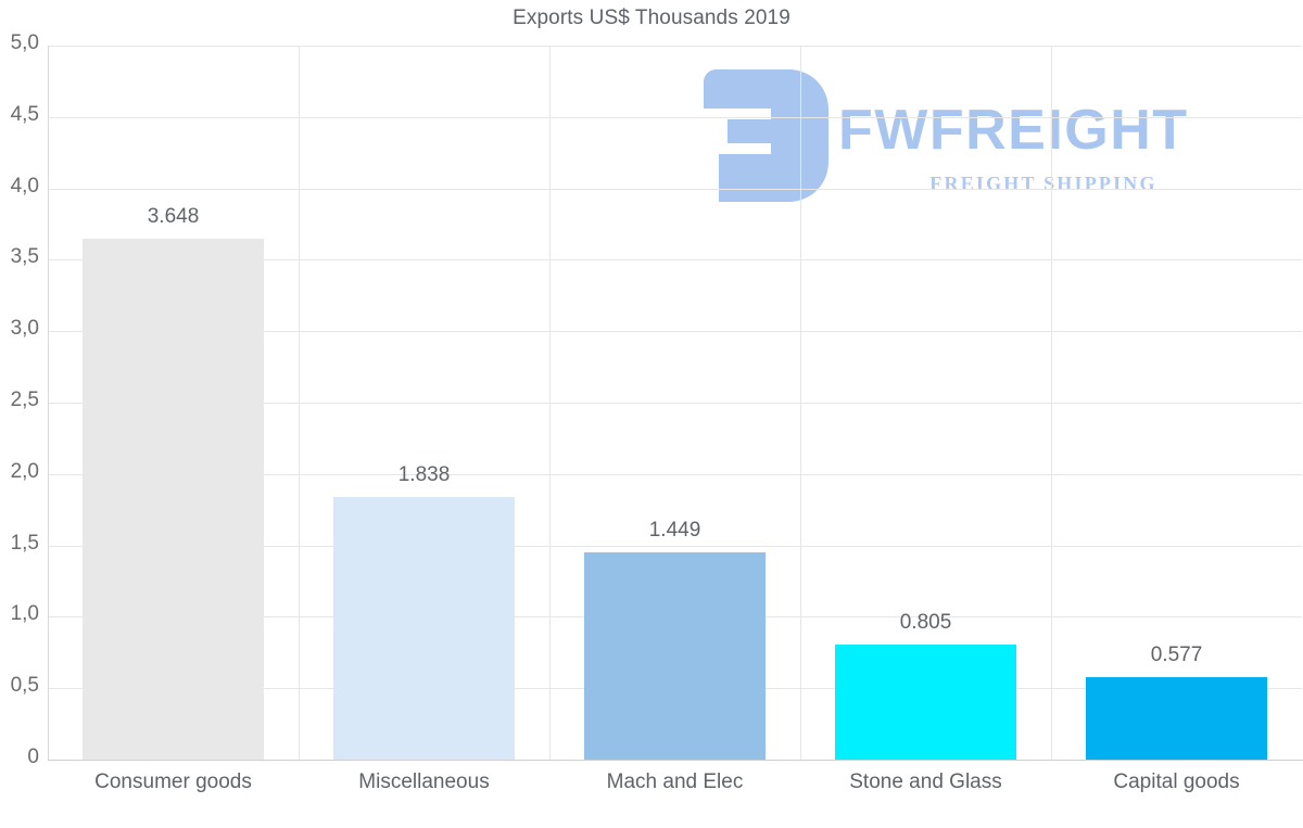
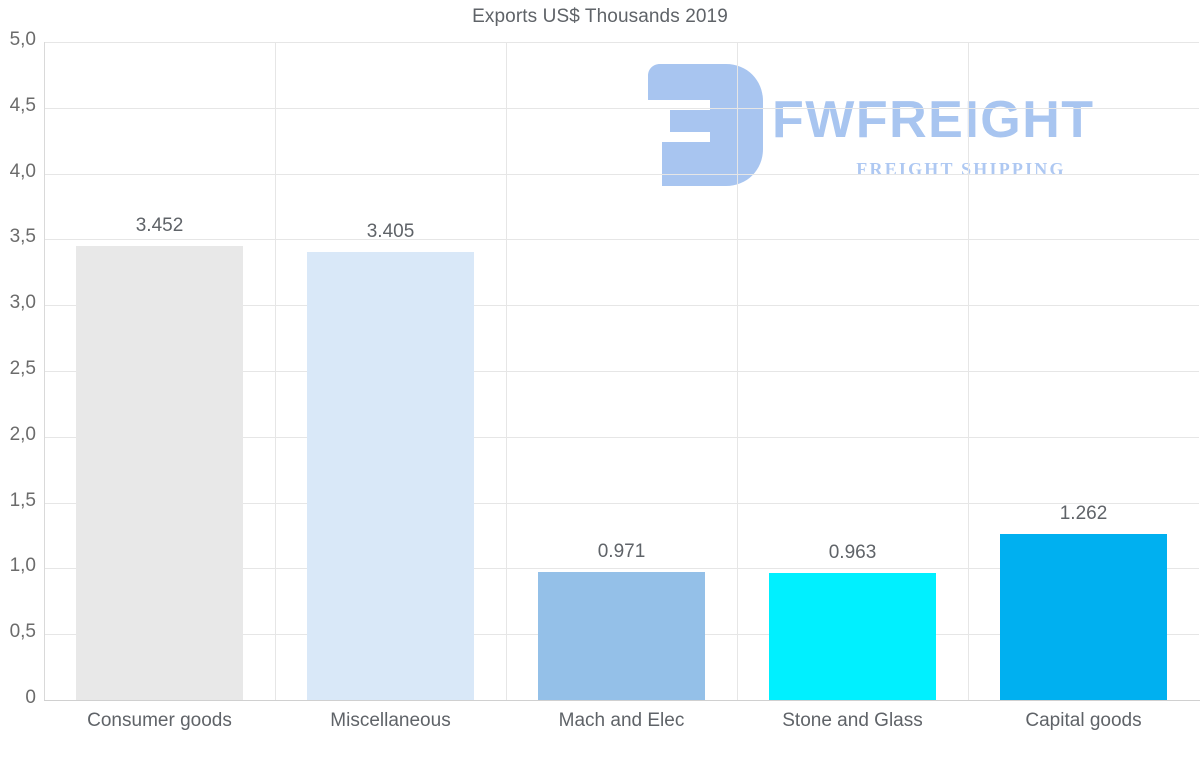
Consumer goods: 3.648 -> 3.452
Miscellaneous: 1.838 -> 3.405
Mach and Elec: 1.449 -> 0.971
Stone and Glass: 0.805 -> 0.963
Capital goods: 0.577 -> 1.262
